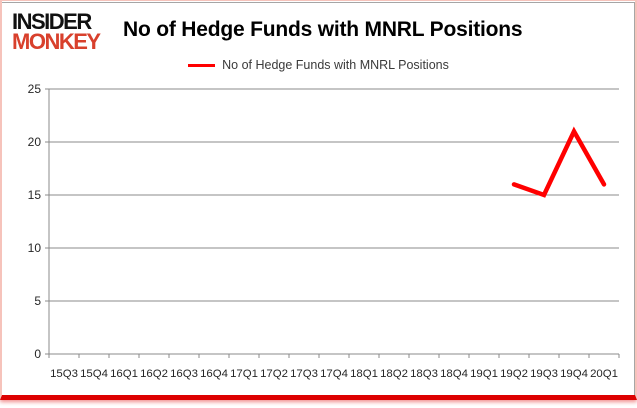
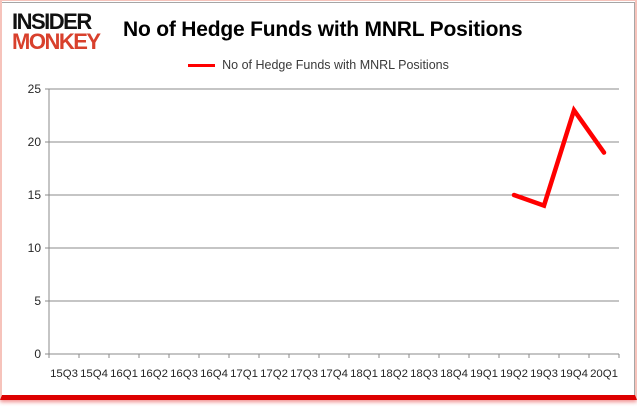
19Q2: 16 -> 15
19Q3: 15 -> 14
19Q4: 21 -> 23
20Q1: 16 -> 19
